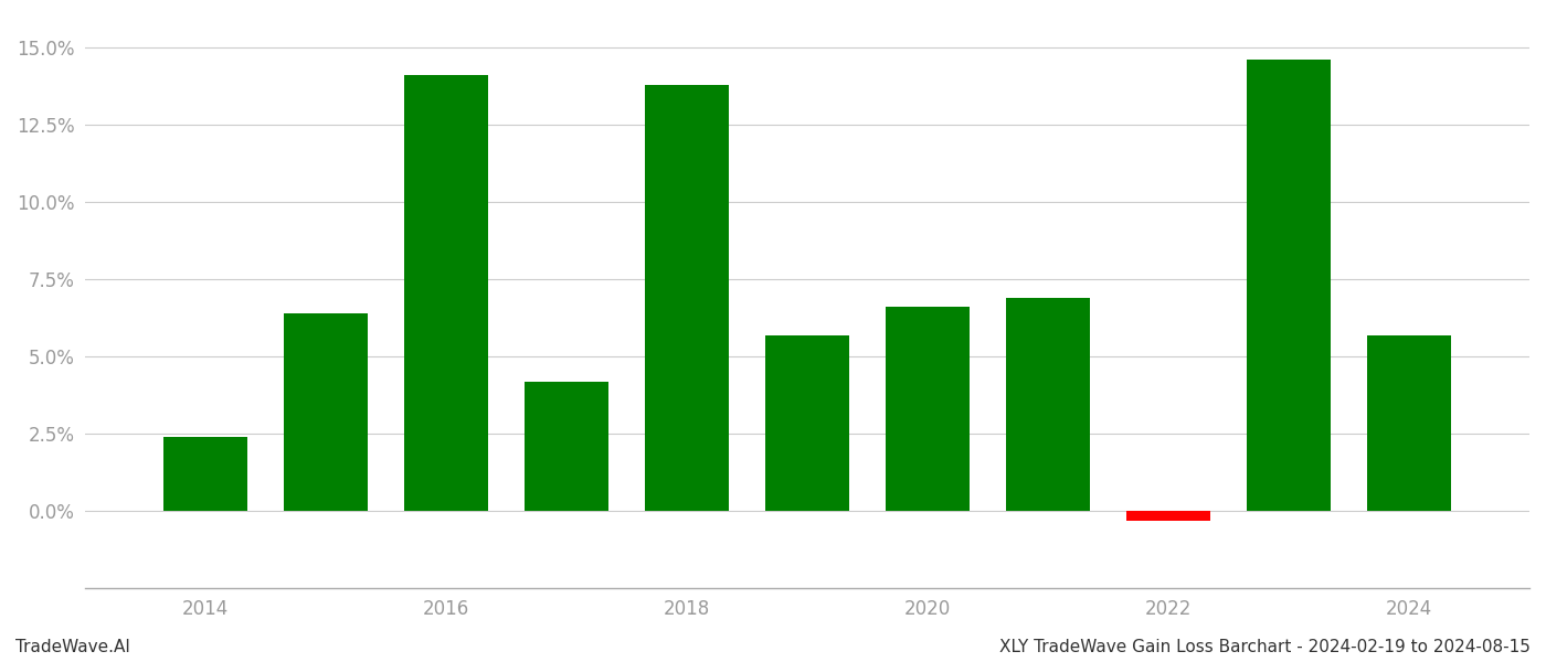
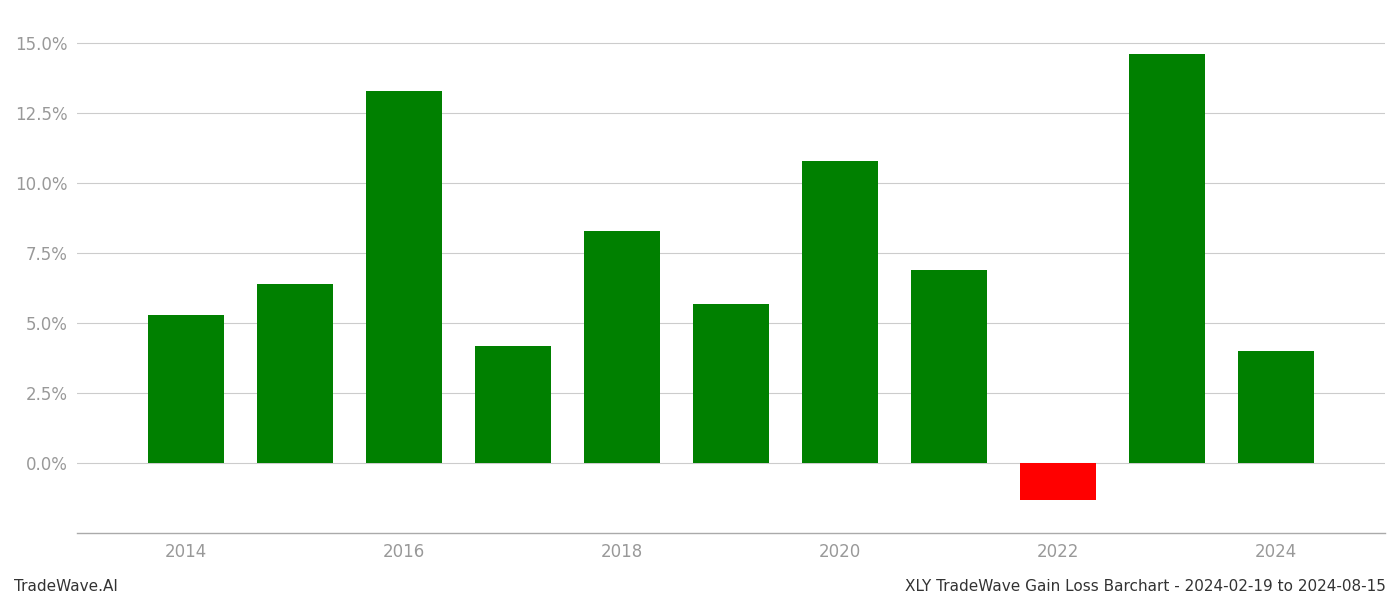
2014: 2.4% -> 5.3%
2016: 14.1% -> 13.3%
2018: 13.8% -> 8.3%
2020: 6.6% -> 10.8%
2022: -0.3% -> -1.3%
2024: 5.7% -> 4.0%
